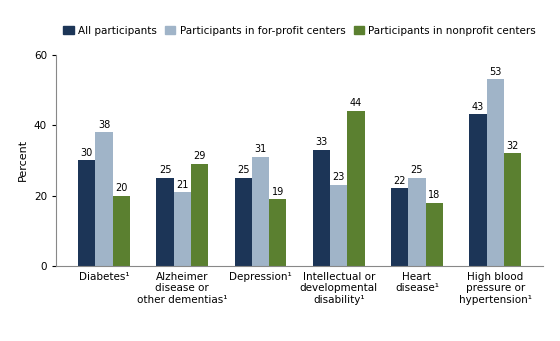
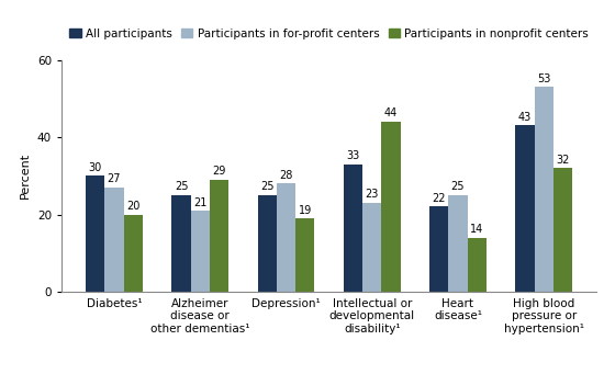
Participants in for-profit centers/Diabetes¹: 38 -> 27
Participants in for-profit centers/Depression¹: 31 -> 28
Participants in nonprofit centers/Heart disease¹: 18 -> 14
